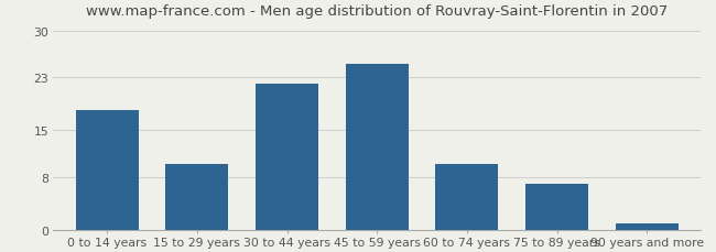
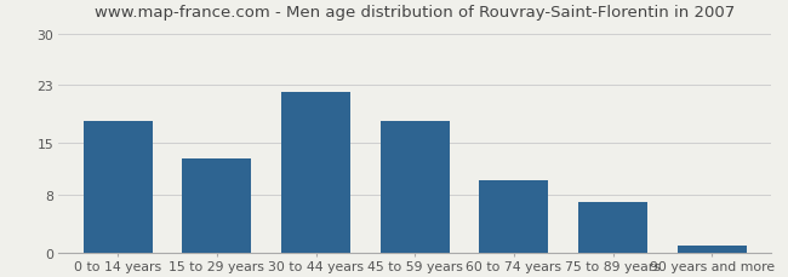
15 to 29 years: 10 -> 13
45 to 59 years: 25 -> 18
